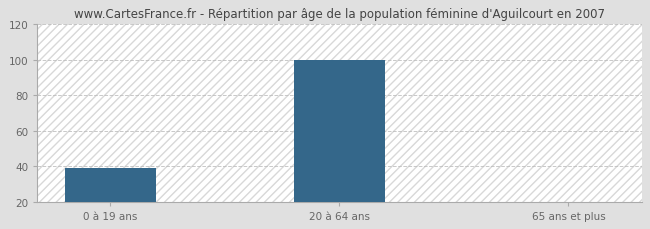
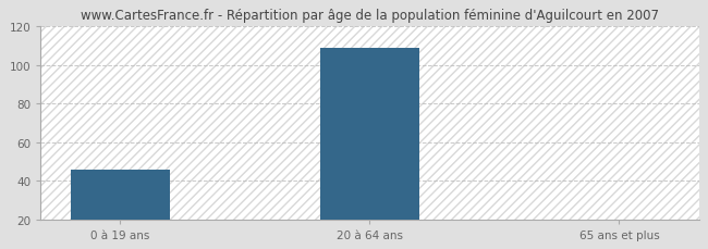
0 à 19 ans: 39 -> 46
20 à 64 ans: 100 -> 109
